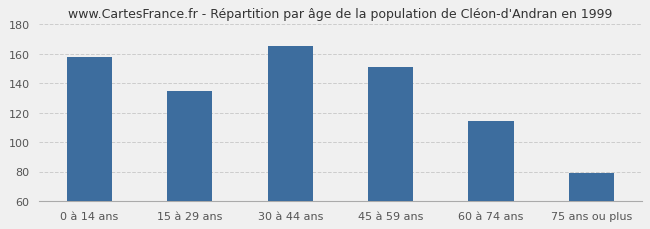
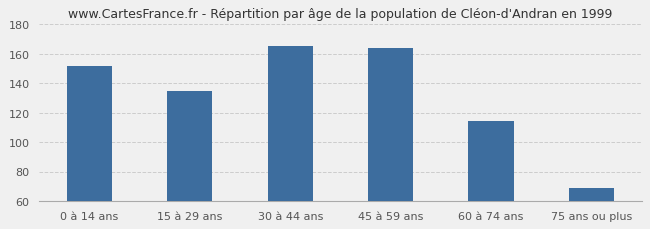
0 à 14 ans: 158 -> 152
45 à 59 ans: 151 -> 164
75 ans ou plus: 79 -> 69
